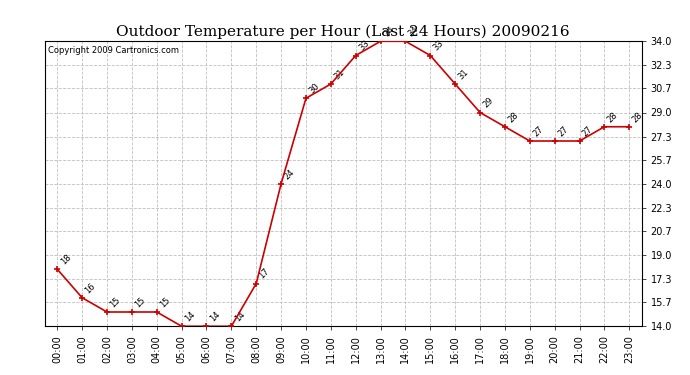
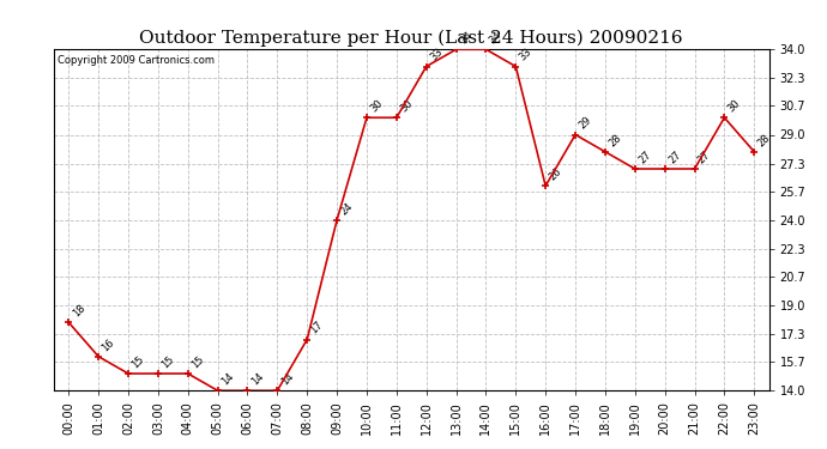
11:00: 31 -> 30
16:00: 31 -> 26
22:00: 28 -> 30
